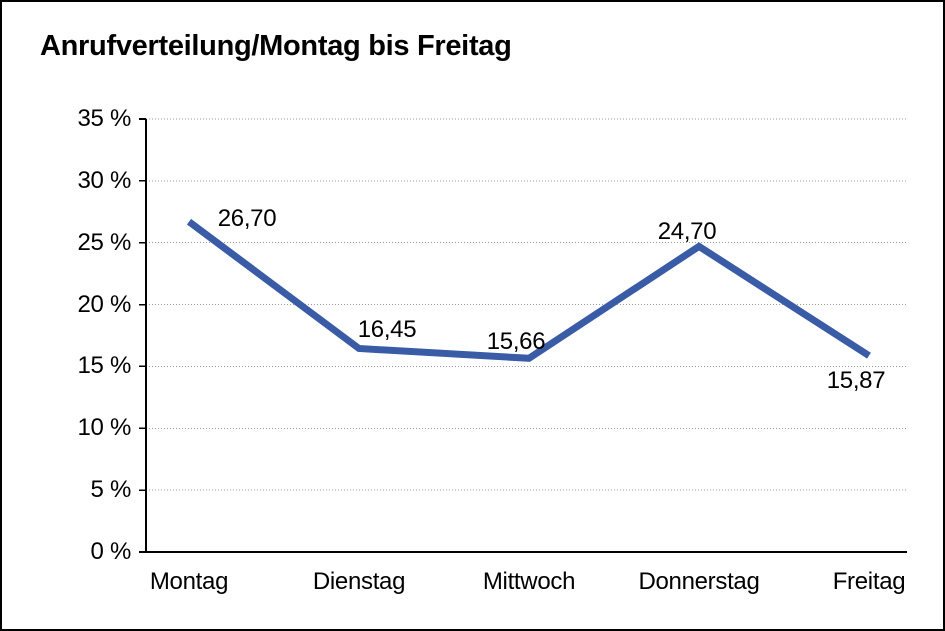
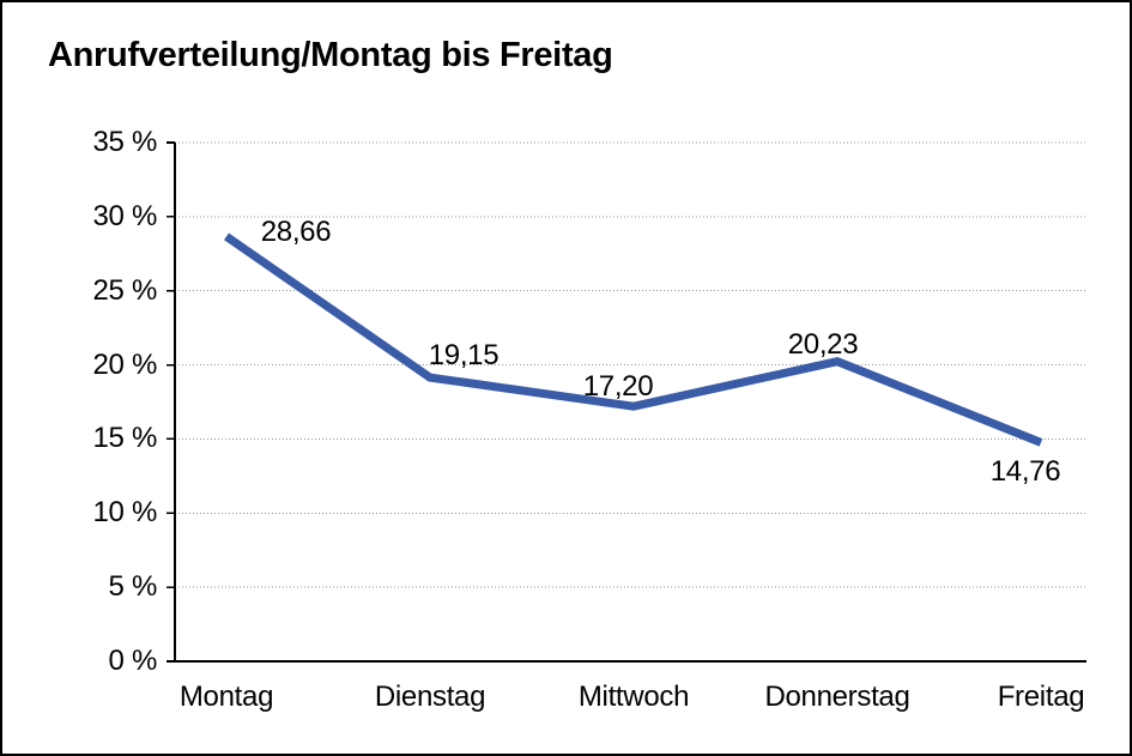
Montag: 26,70 -> 28,66
Dienstag: 16,45 -> 19,15
Mittwoch: 15,66 -> 17,20
Donnerstag: 24,70 -> 20,23
Freitag: 15,87 -> 14,76
